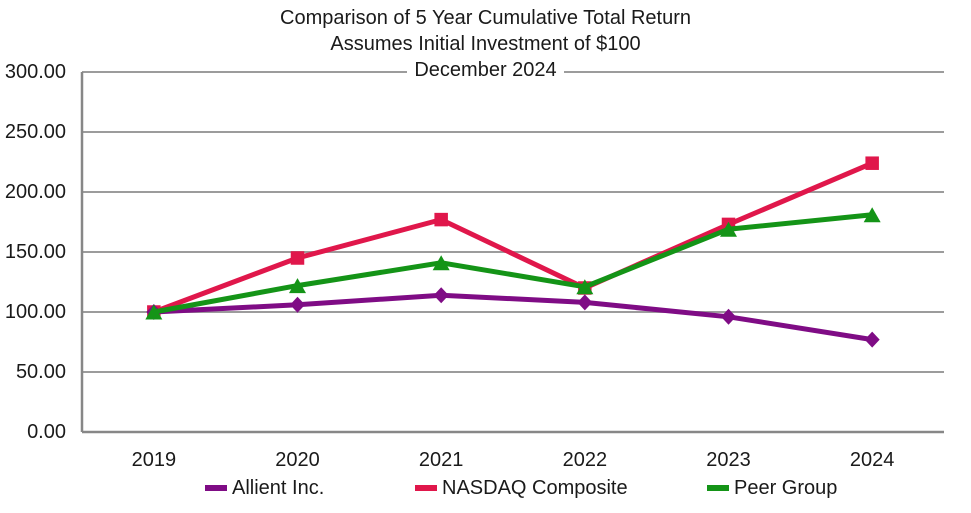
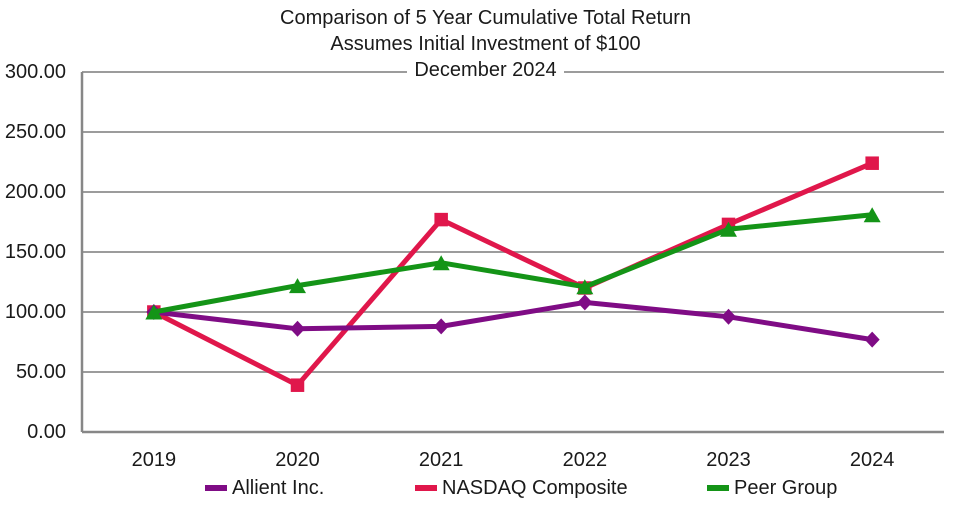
Allient Inc./2020: 106 -> 86
NASDAQ Composite/2020: 145 -> 39
Allient Inc./2021: 114 -> 88
